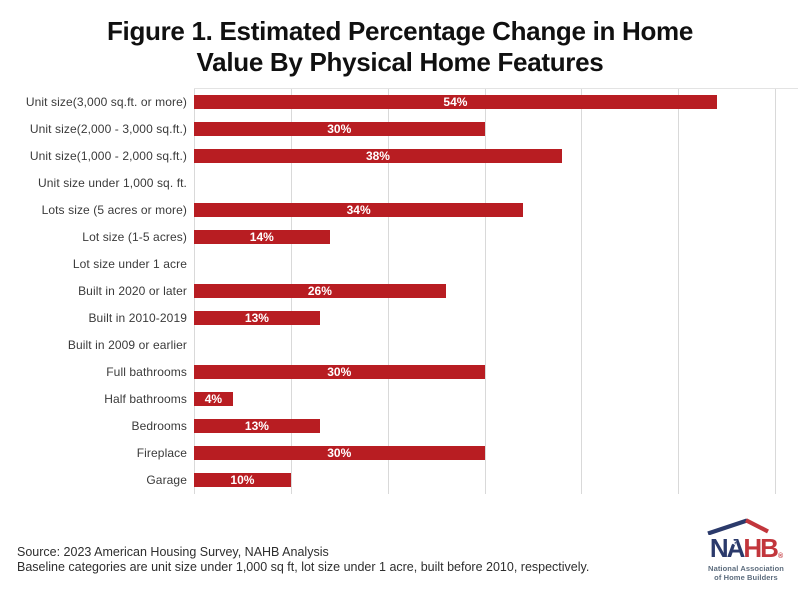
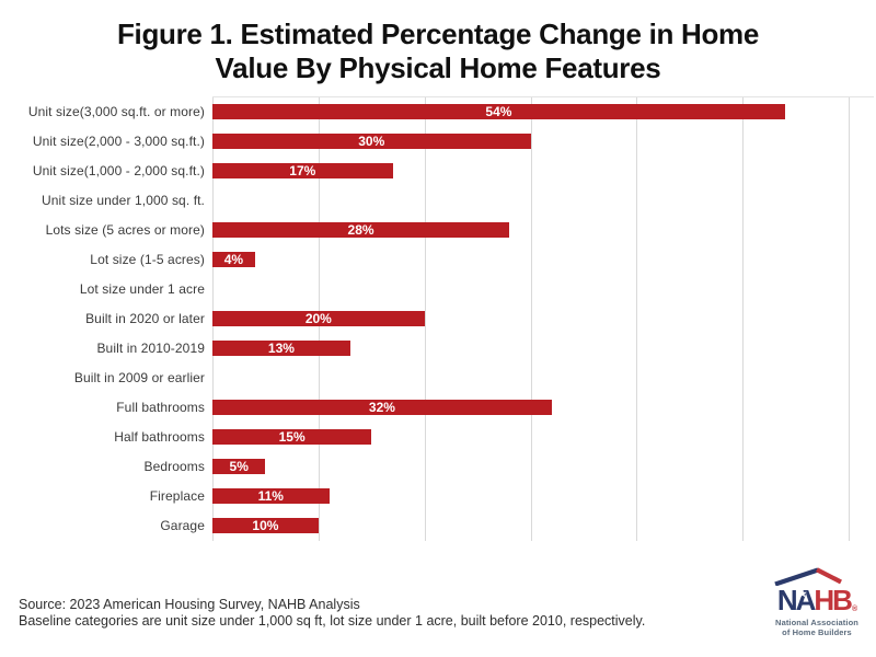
Unit size(1,000 - 2,000 sq.ft.): 38% -> 17%
Lots size (5 acres or more): 34% -> 28%
Lot size (1-5 acres): 14% -> 4%
Built in 2020 or later: 26% -> 20%
Full bathrooms: 30% -> 32%
Half bathrooms: 4% -> 15%
Bedrooms: 13% -> 5%
Fireplace: 30% -> 11%
